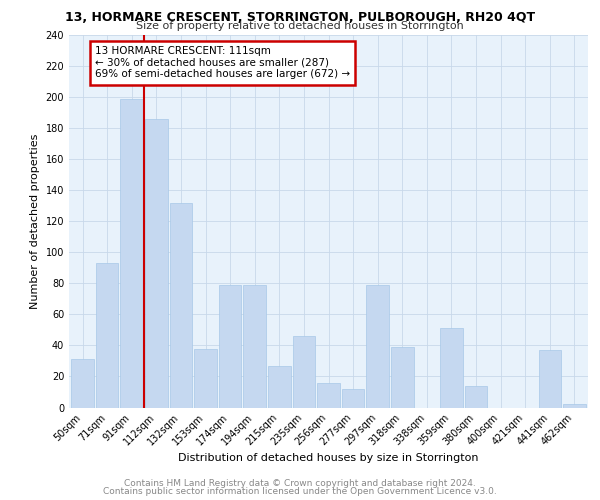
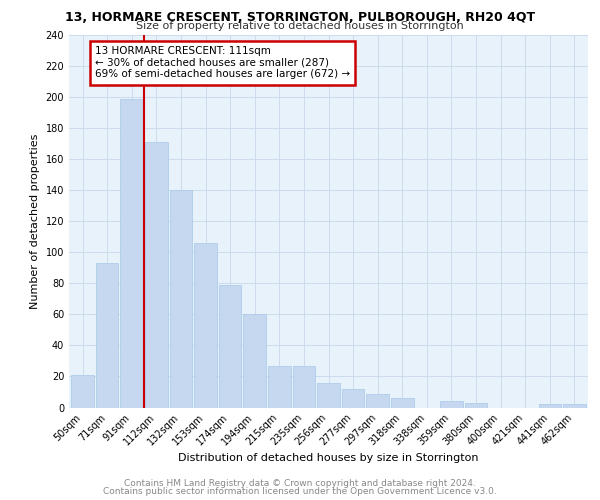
50sqm: 31 -> 21
112sqm: 186 -> 171
132sqm: 132 -> 140
153sqm: 38 -> 106
194sqm: 79 -> 60
235sqm: 46 -> 27
297sqm: 79 -> 9
318sqm: 39 -> 6
359sqm: 51 -> 4
380sqm: 14 -> 3
441sqm: 37 -> 2
